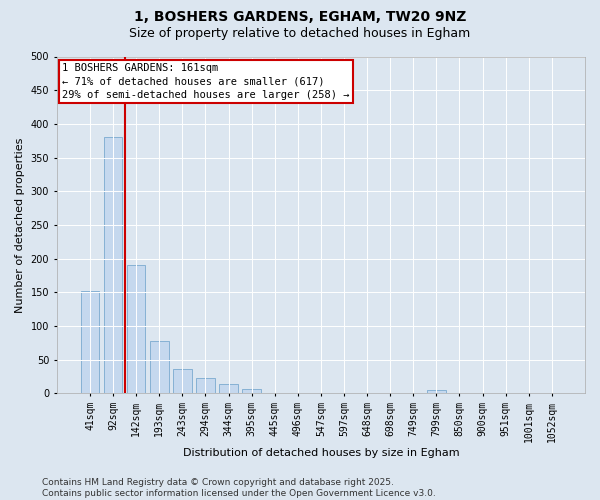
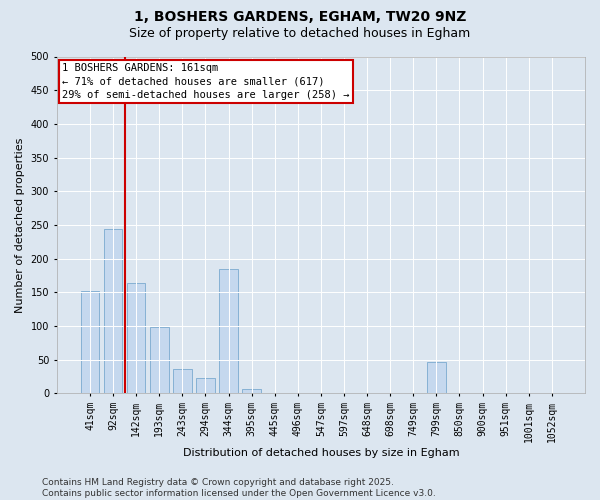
92sqm: 380 -> 244
142sqm: 190 -> 164
193sqm: 78 -> 98
344sqm: 14 -> 184
799sqm: 4 -> 46
